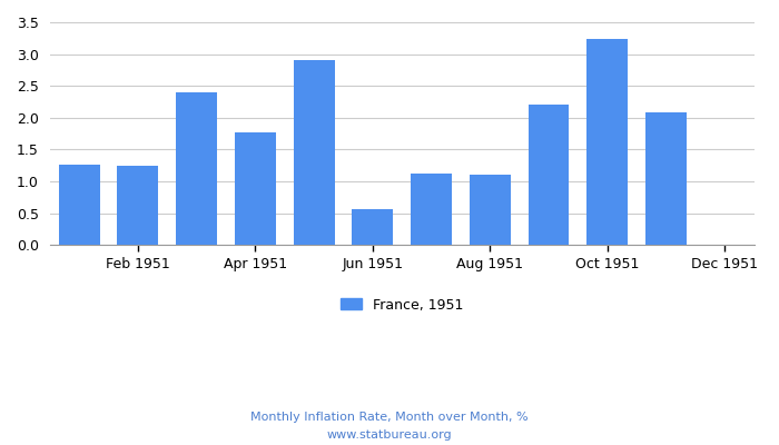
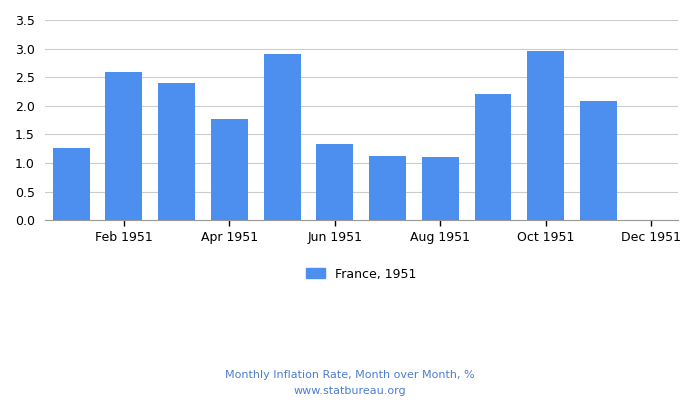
Feb 1951: 1.25 -> 2.60
Jun 1951: 0.57 -> 1.34
Oct 1951: 3.23 -> 2.96
